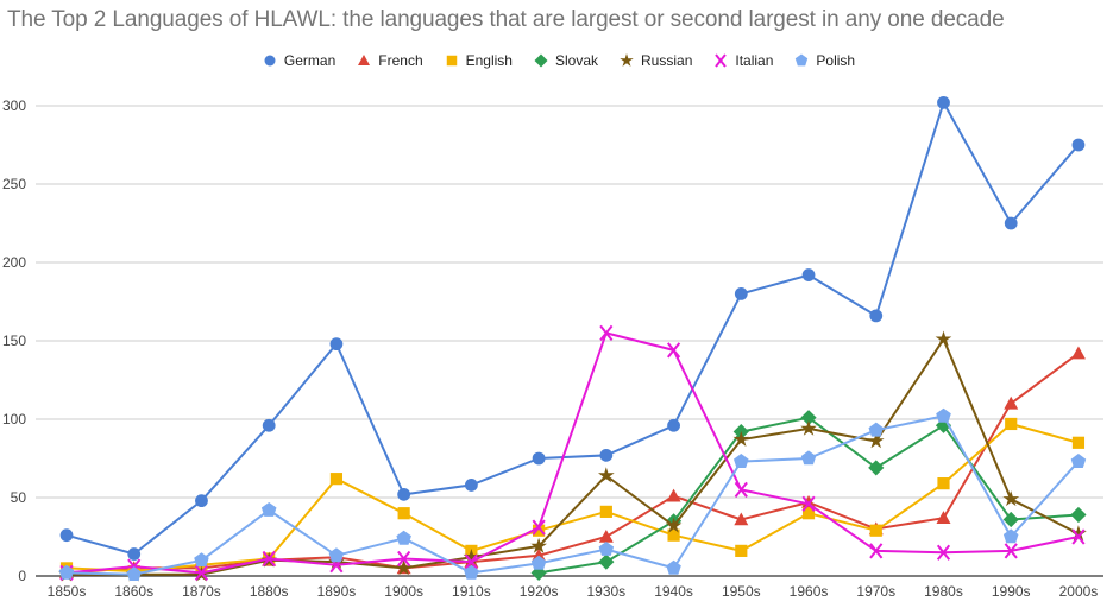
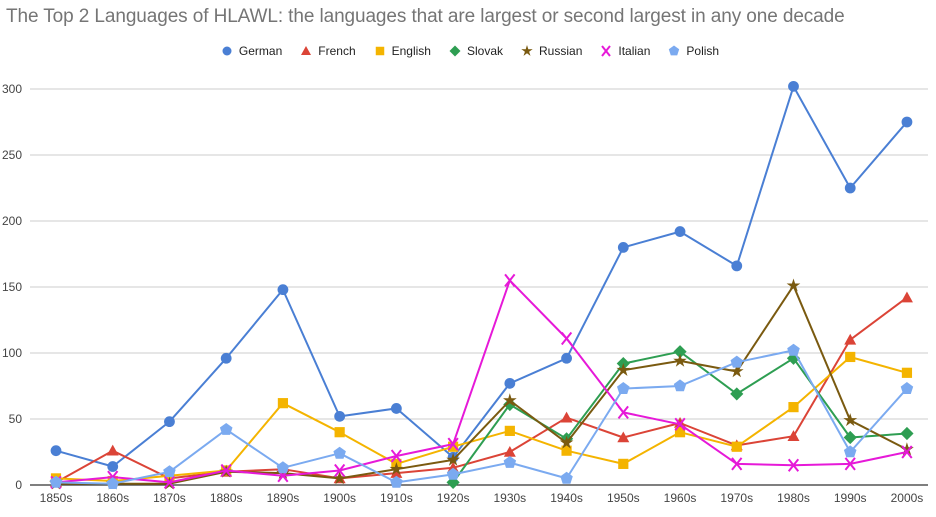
French/1860s: 5 -> 26
Italian/1910s: 9 -> 22
German/1920s: 75 -> 21
Slovak/1930s: 9 -> 61
Italian/1940s: 144 -> 111
